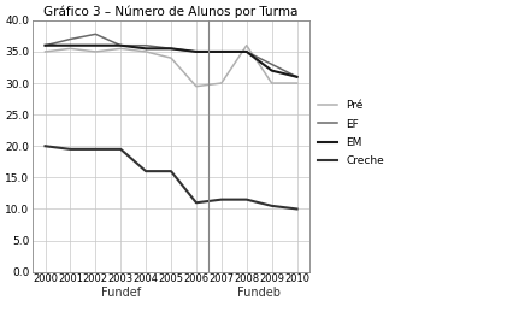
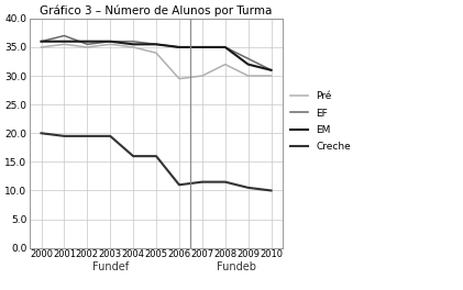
EF/2002: 37.8 -> 35.5
Pré/2008: 36.0 -> 32.0
